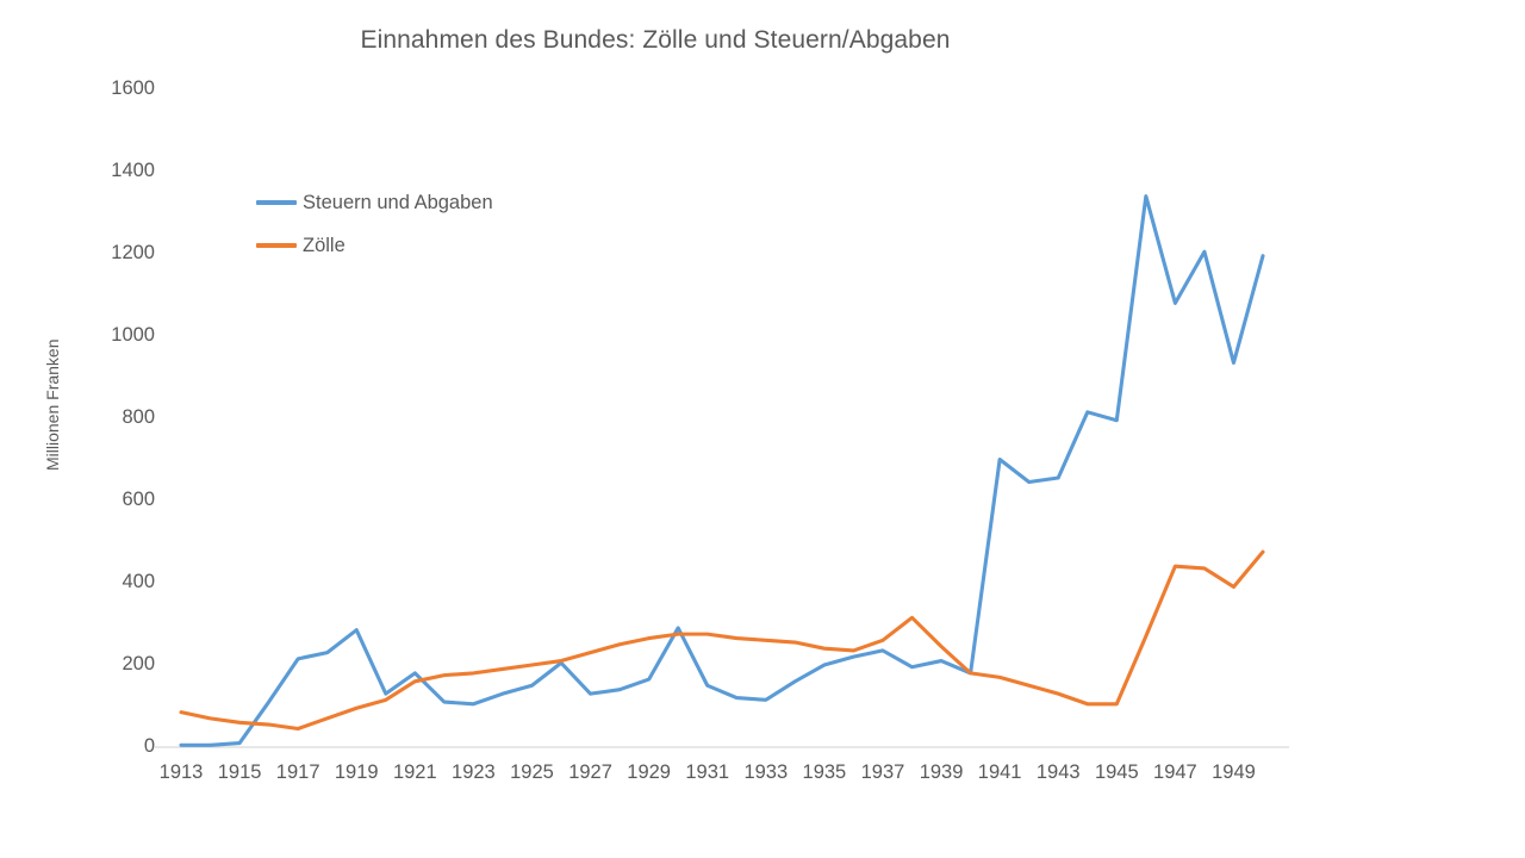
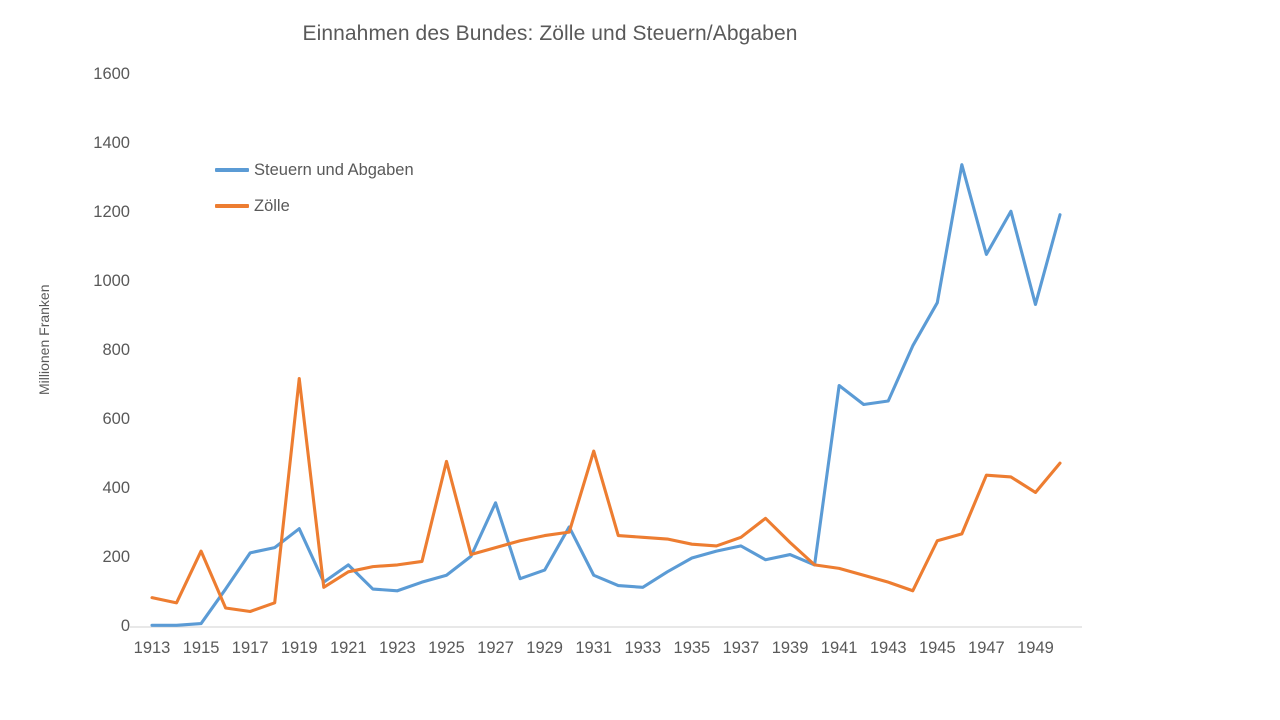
Zölle/1915: 60 -> 220
Zölle/1919: 100 -> 720
Zölle/1925: 200 -> 480
Steuern und Abgaben/1927: 130 -> 360
Zölle/1931: 280 -> 510
Steuern und Abgaben/1945: 800 -> 940
Zölle/1945: 100 -> 250
